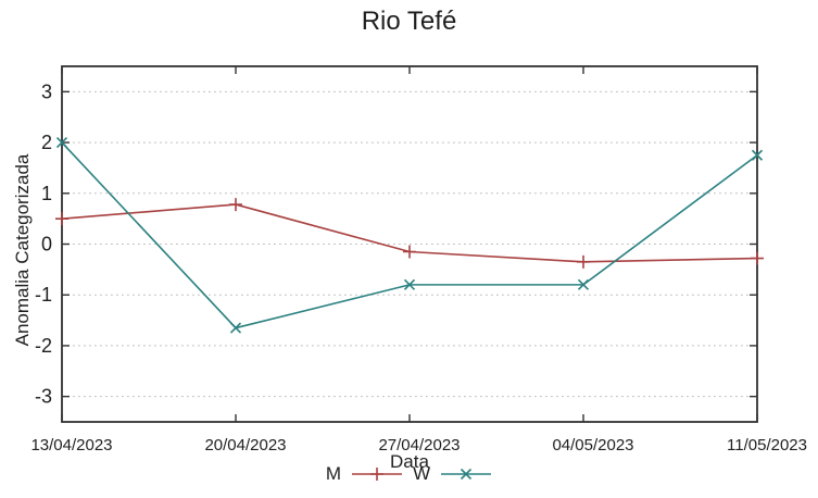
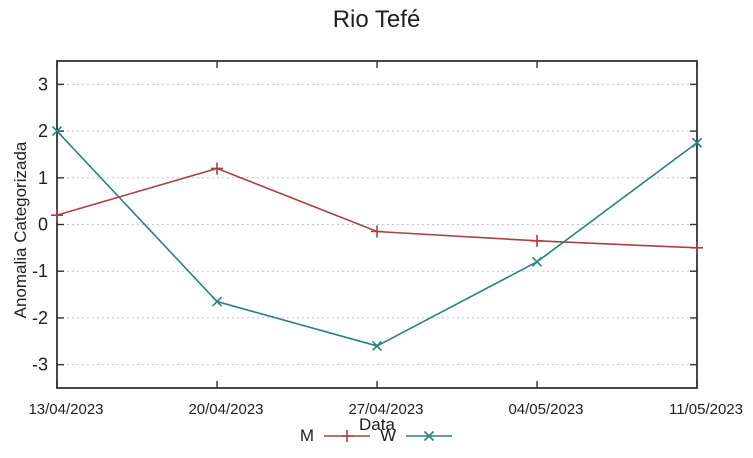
M/13/04/2023: 0.5 -> 0.2
M/20/04/2023: 0.8 -> 1.2
W/27/04/2023: -0.8 -> -2.6
M/11/05/2023: -0.3 -> -0.5
